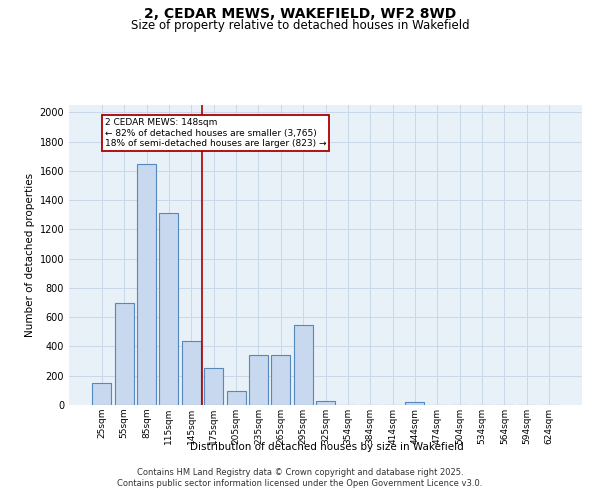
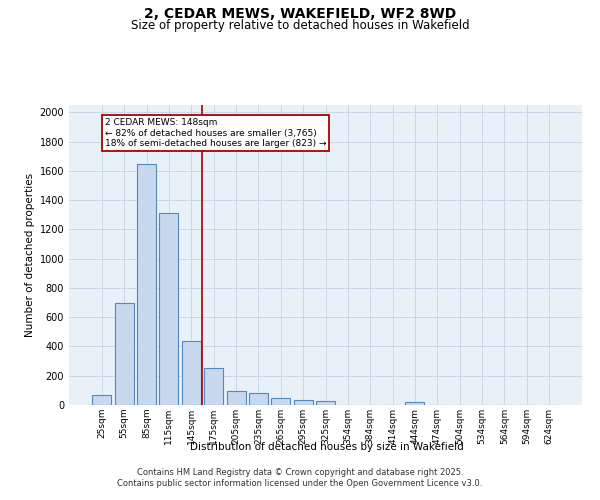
25sqm: 150 -> 70
235sqm: 340 -> 80
265sqm: 340 -> 50
295sqm: 550 -> 40
